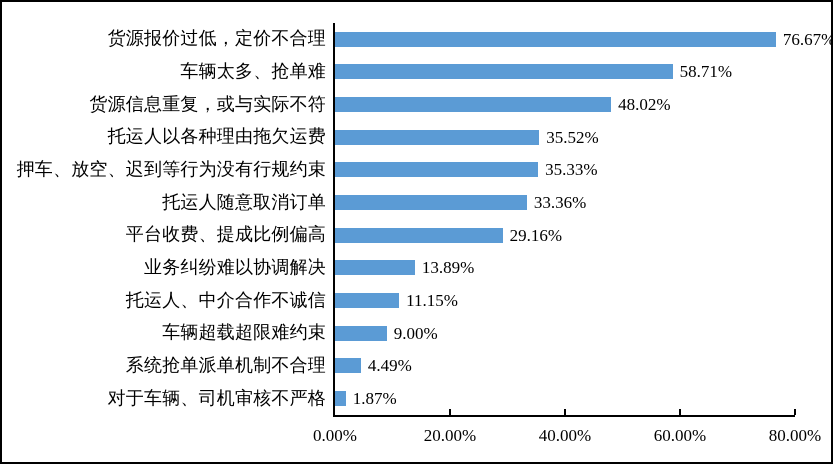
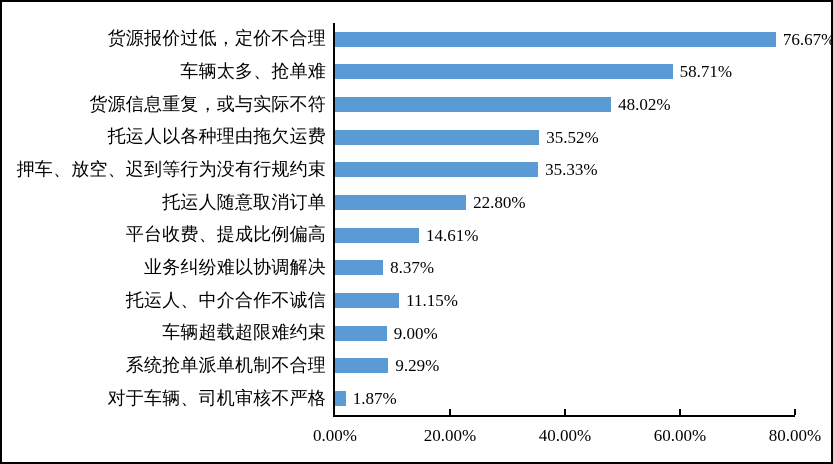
托运人随意取消订单: 33.36% -> 22.80%
平台收费、提成比例偏高: 29.16% -> 14.61%
业务纠纷难以协调解决: 13.89% -> 8.37%
系统抢单派单机制不合理: 4.49% -> 9.29%
